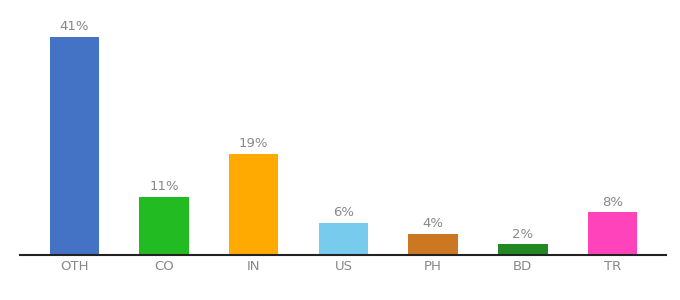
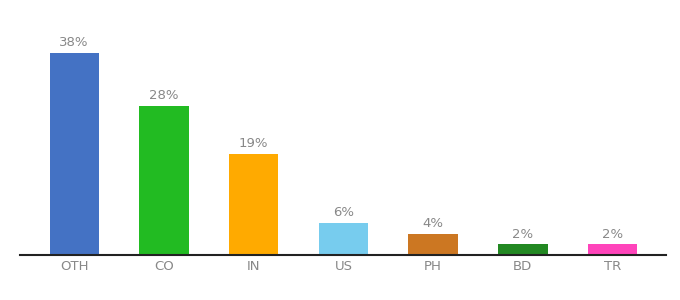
OTH: 41% -> 38%
CO: 11% -> 28%
TR: 8% -> 2%
